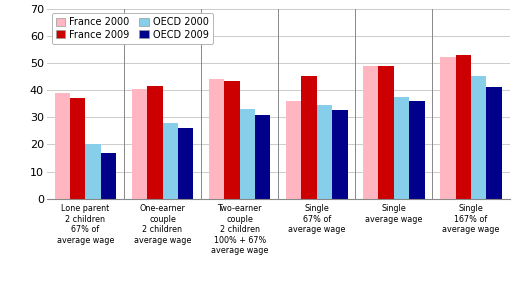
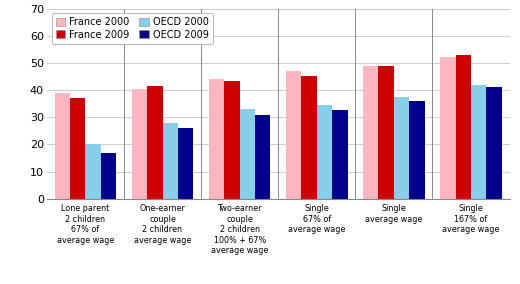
France 2000/Single 67% of average wage: 36.0 -> 47.0
OECD 2000/Single 167% of average wage: 45.0 -> 42.0
